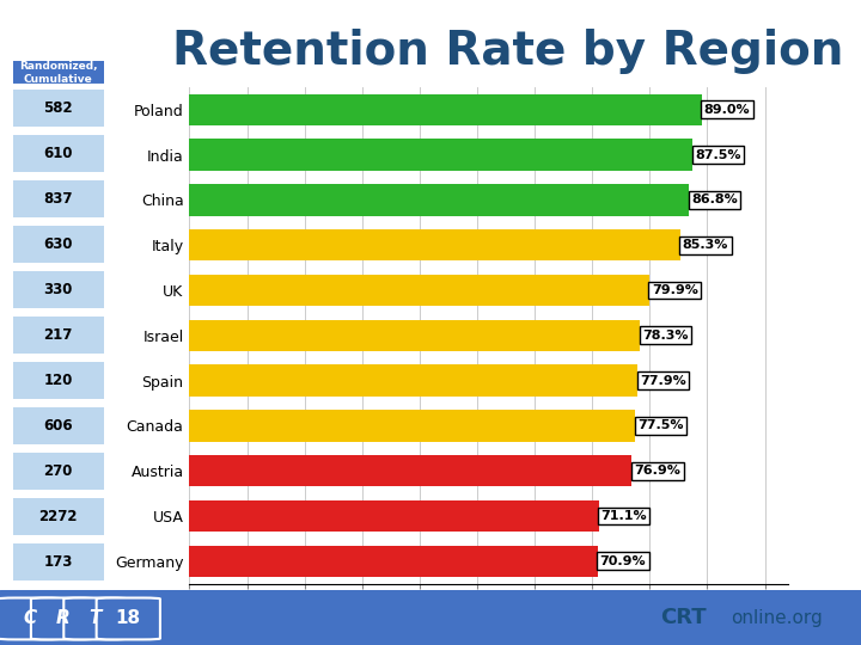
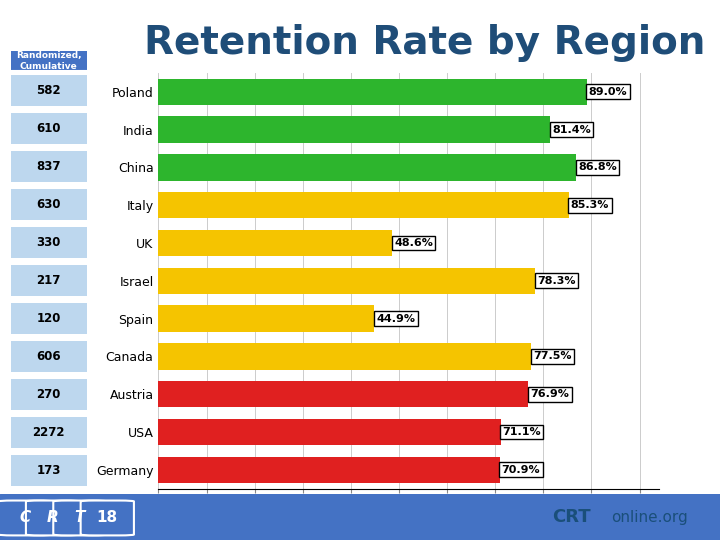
India: 87.5% -> 81.4%
UK: 79.9% -> 48.6%
Spain: 77.9% -> 44.9%
